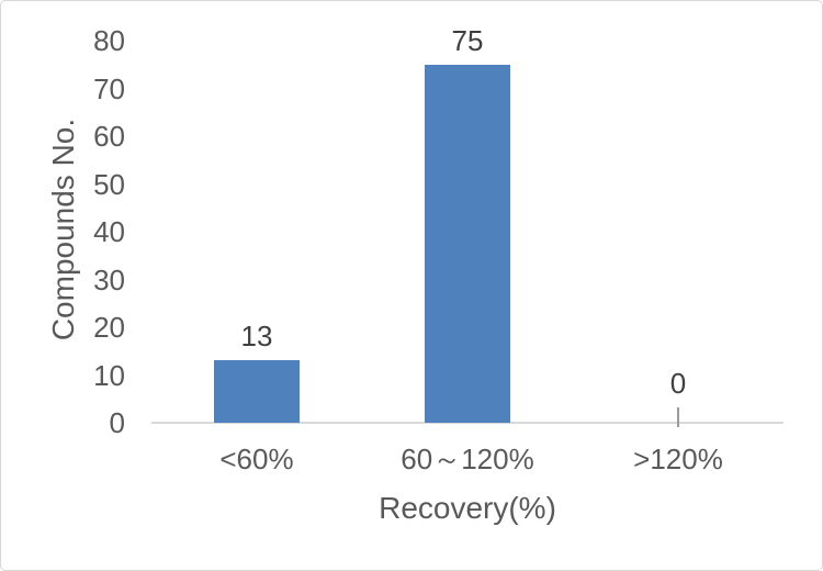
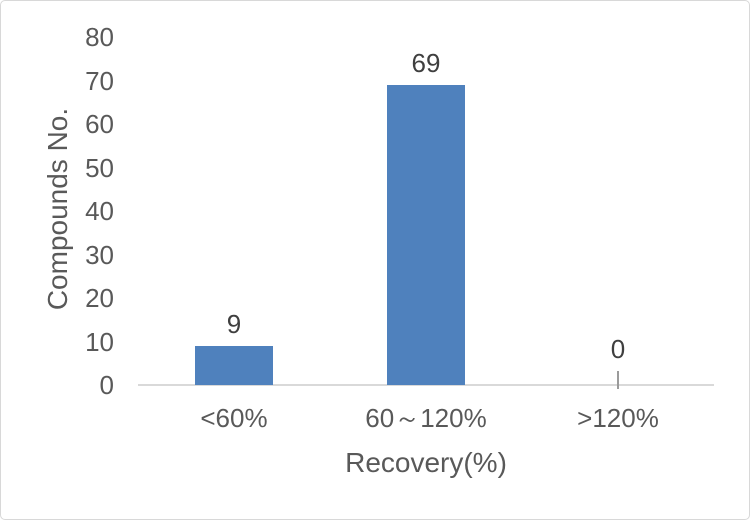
<60%: 13 -> 9
60～120%: 75 -> 69
